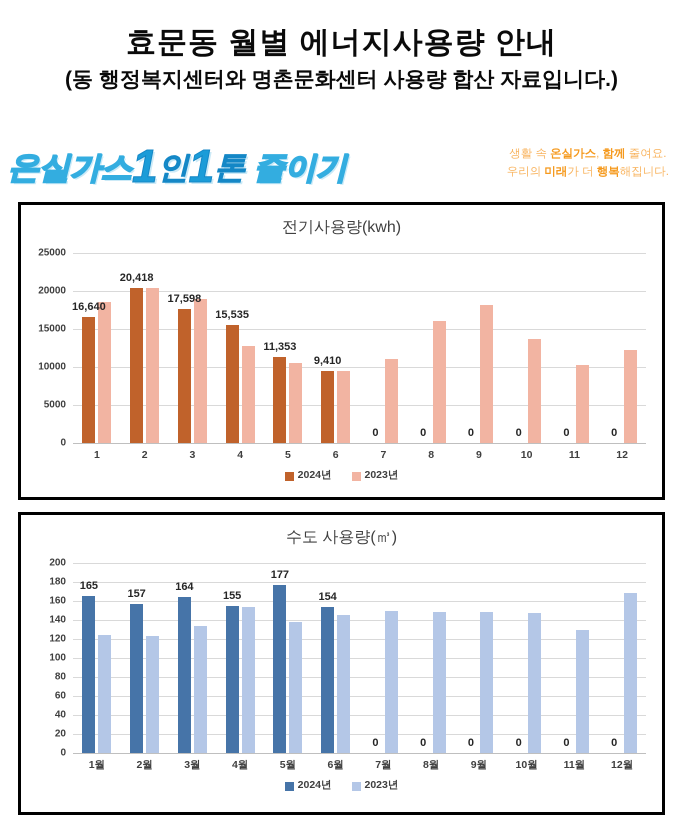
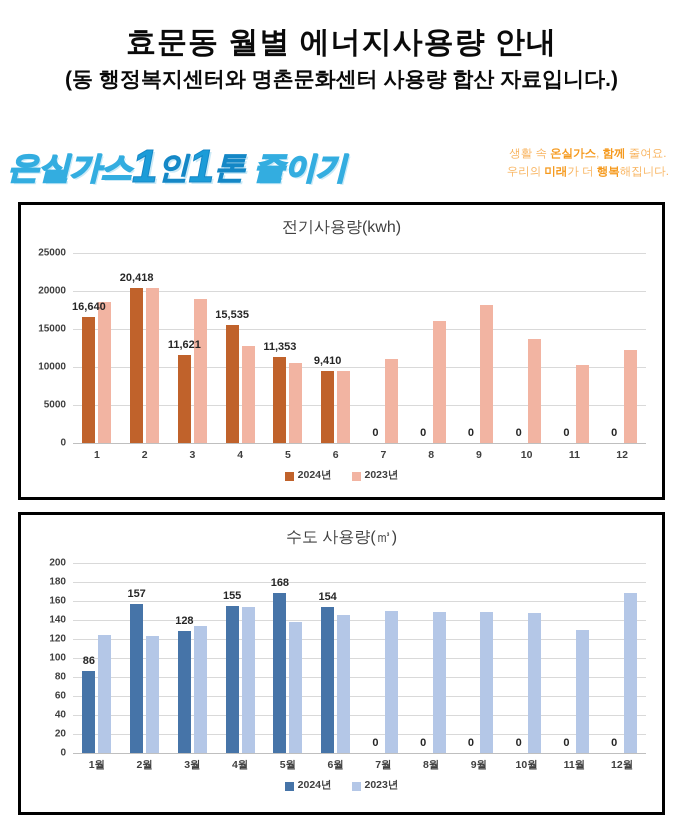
전기사용량(kwh)/2024년/3: 17,598 -> 11,621
수도 사용량(㎥)/2024년/1월: 165 -> 86
수도 사용량(㎥)/2024년/3월: 164 -> 128
수도 사용량(㎥)/2024년/5월: 177 -> 168
